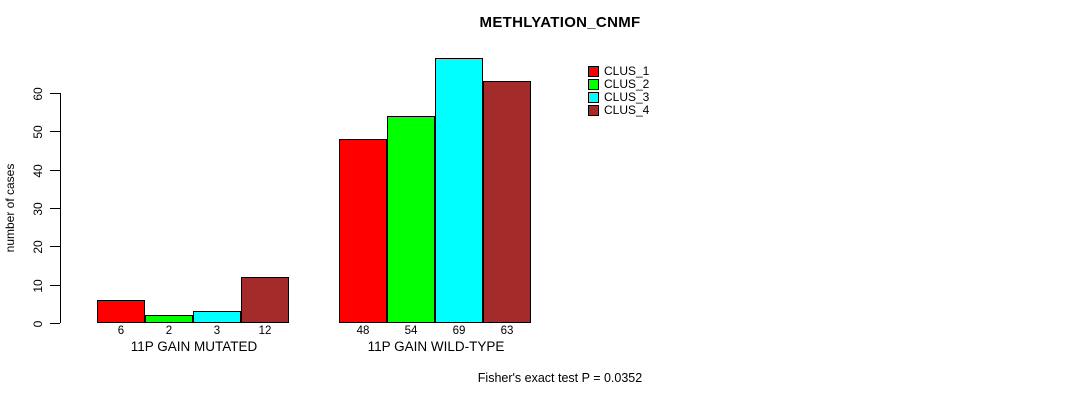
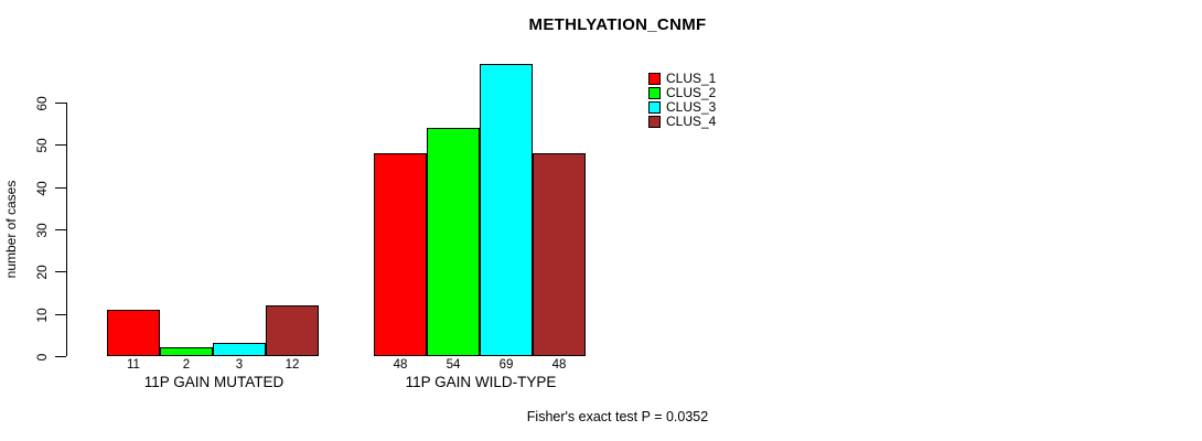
CLUS_1/11P GAIN MUTATED: 6 -> 11
CLUS_4/11P GAIN WILD-TYPE: 63 -> 48
